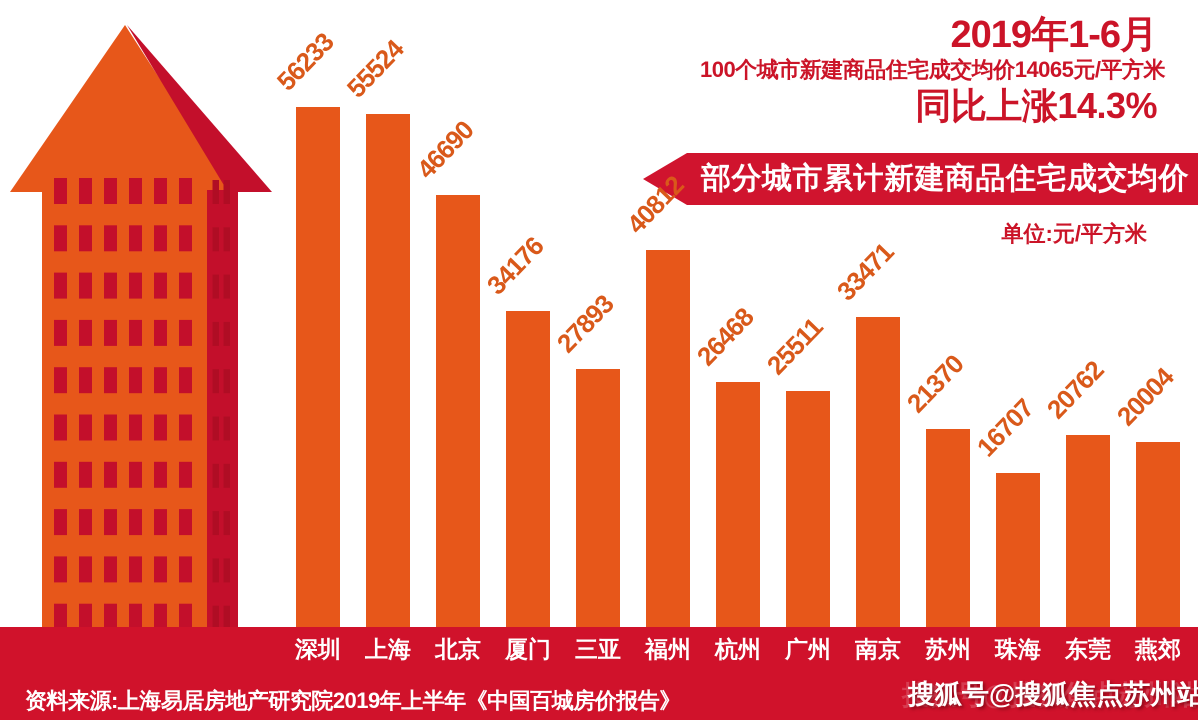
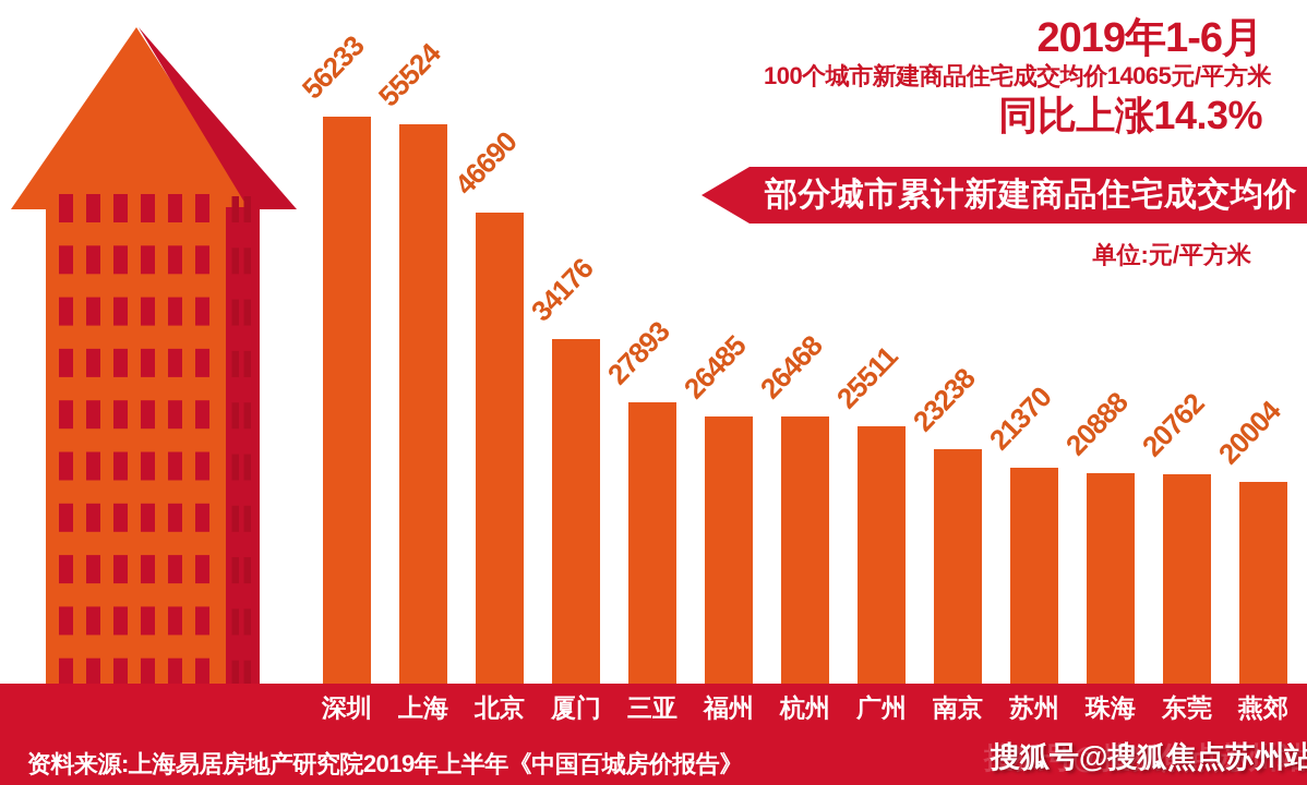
福州: 40812 -> 26485
南京: 33471 -> 23238
珠海: 16707 -> 20888
